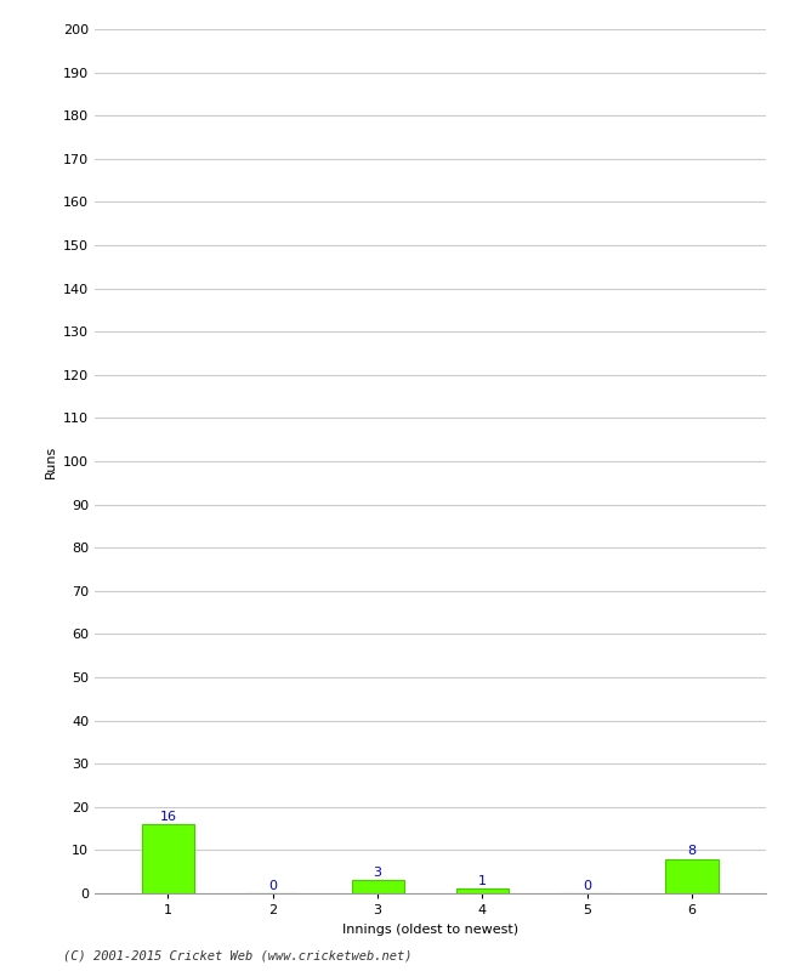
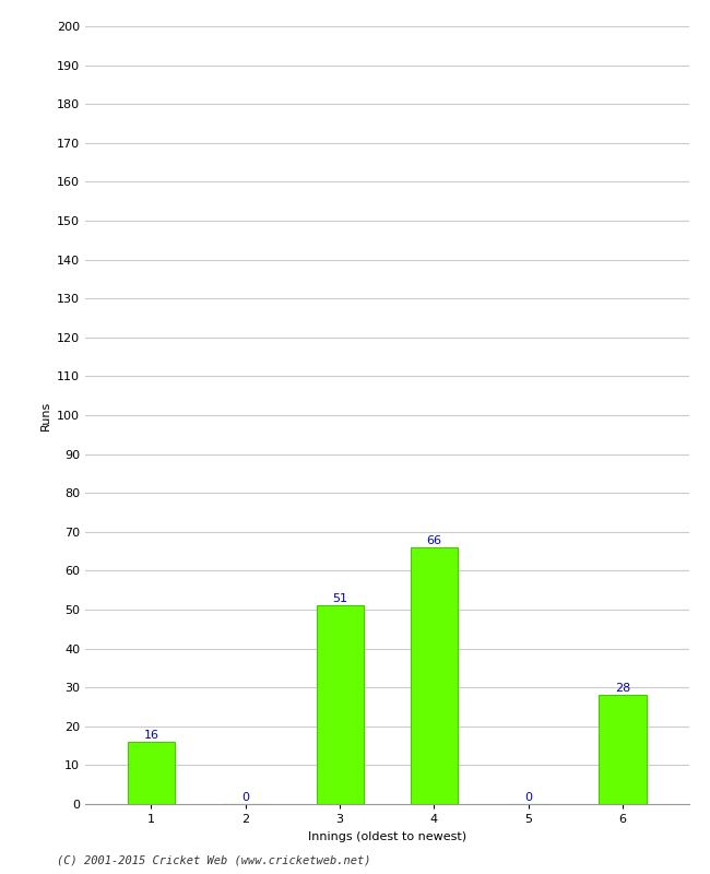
3: 3 -> 51
4: 1 -> 66
6: 8 -> 28
